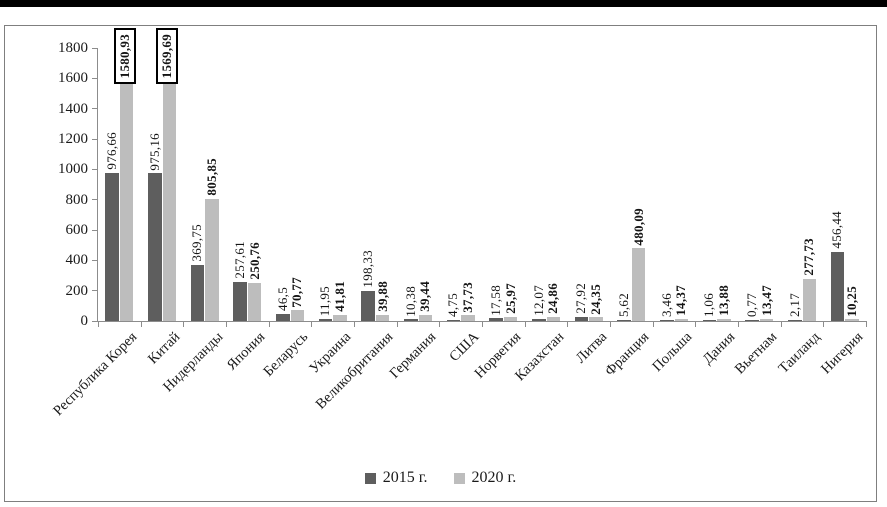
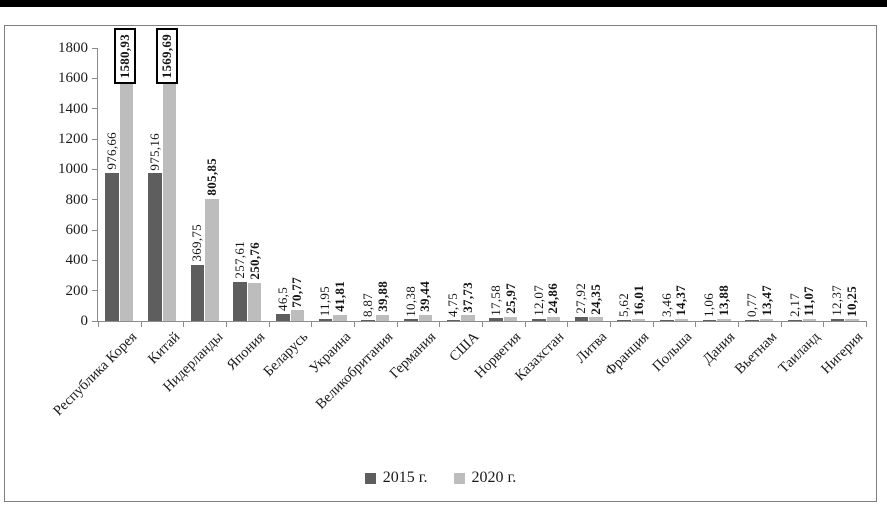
2015 г./Великобритания: 198,33 -> 8,87
2020 г./Франция: 480,09 -> 16,01
2020 г./Таиланд: 277,73 -> 11,07
2015 г./Нигерия: 456,44 -> 12,37
